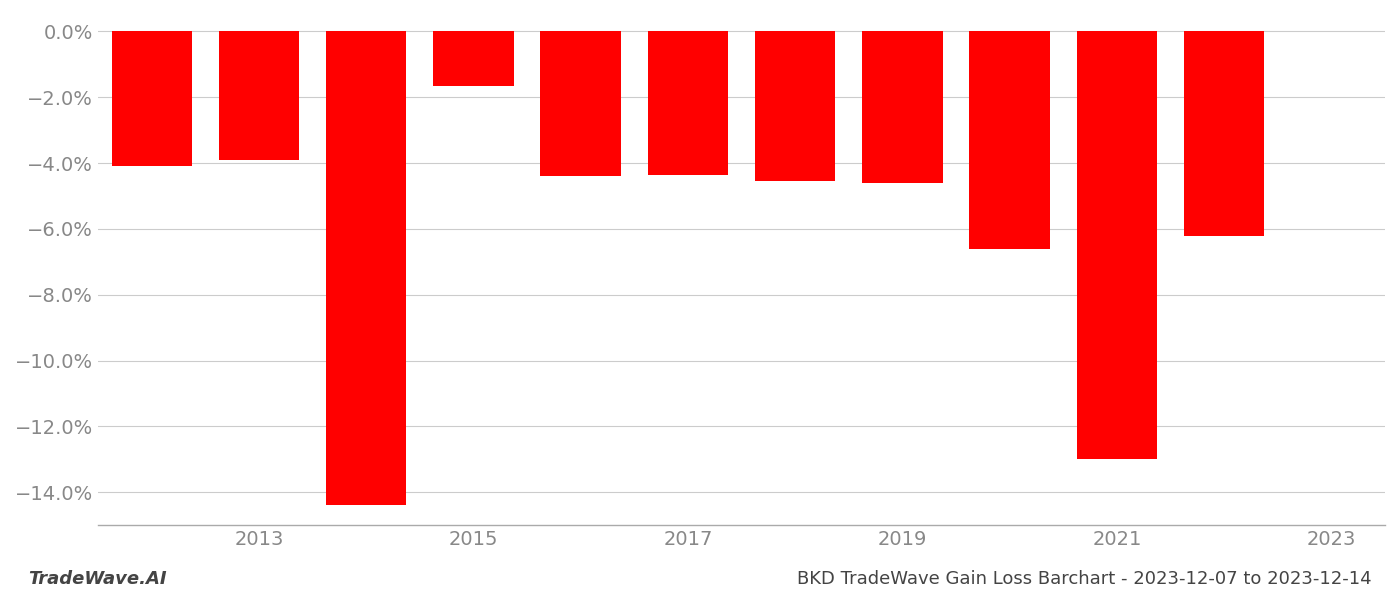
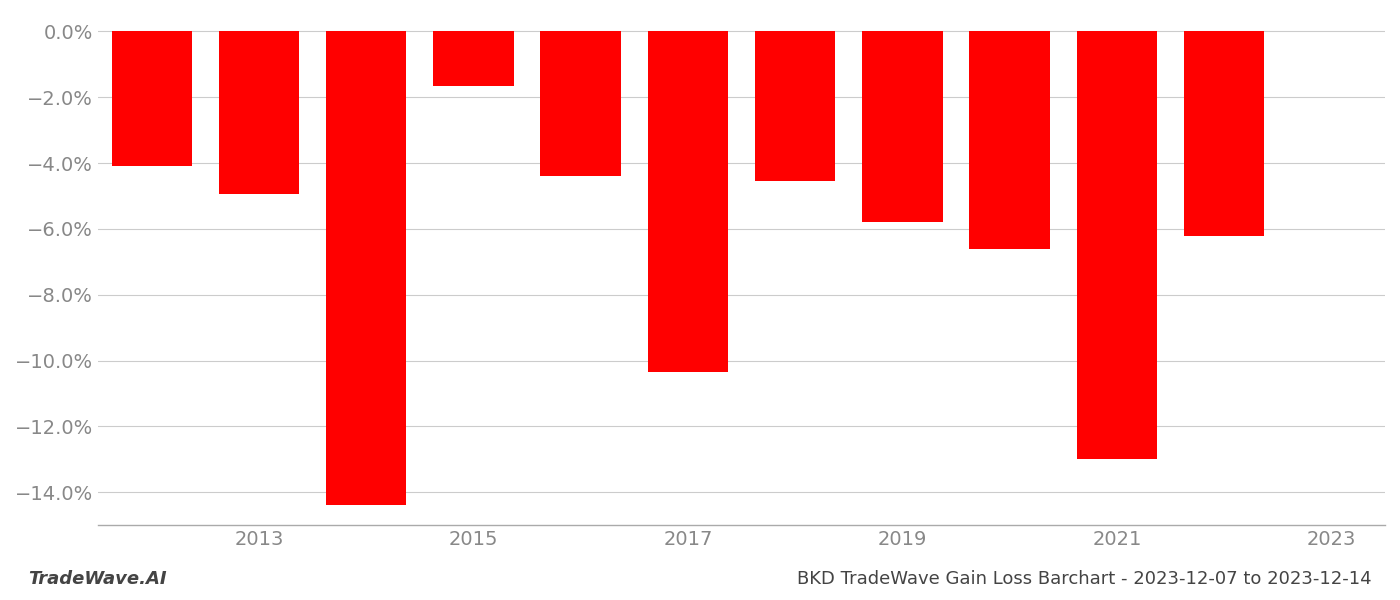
2013: -3.90% -> -4.95%
2017: -4.35% -> -10.35%
2019: -4.60% -> -5.80%
